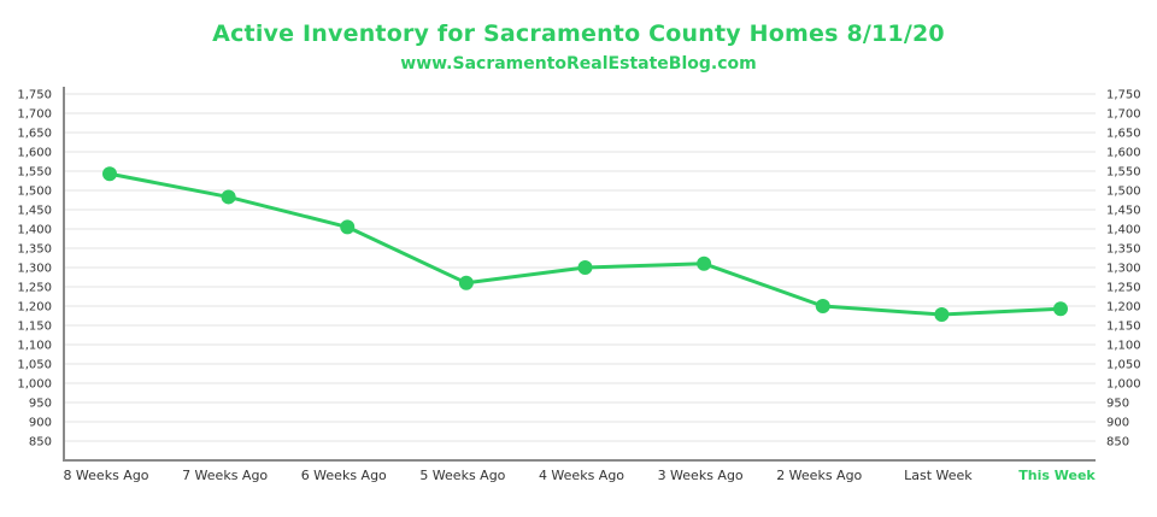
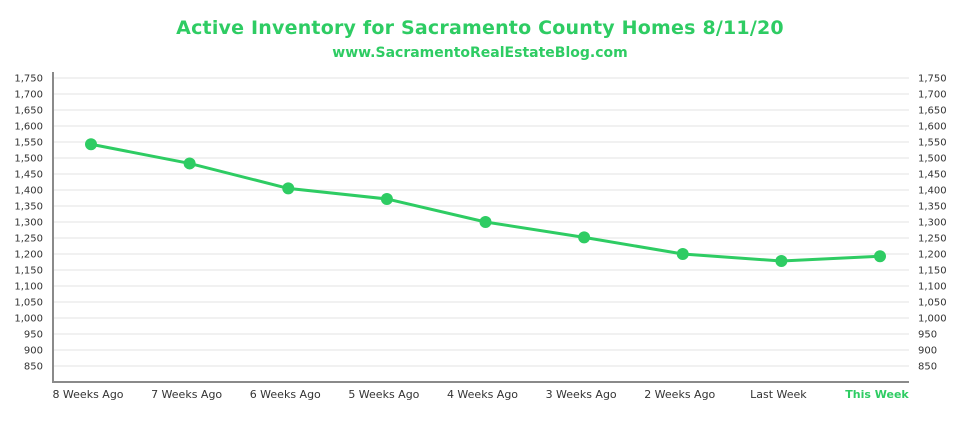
5 Weeks Ago: 1260 -> 1370
3 Weeks Ago: 1310 -> 1250
